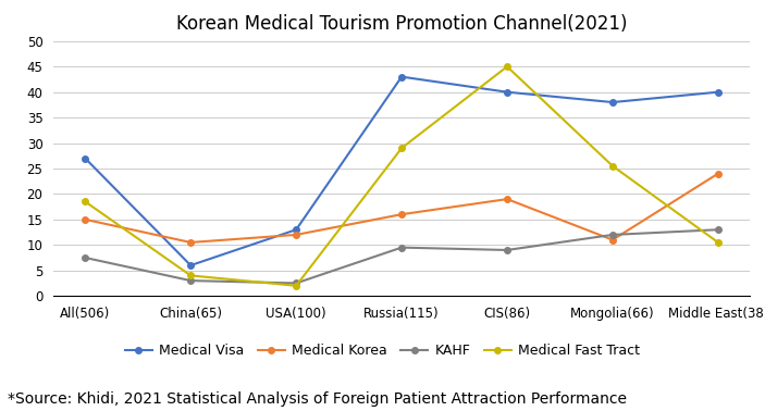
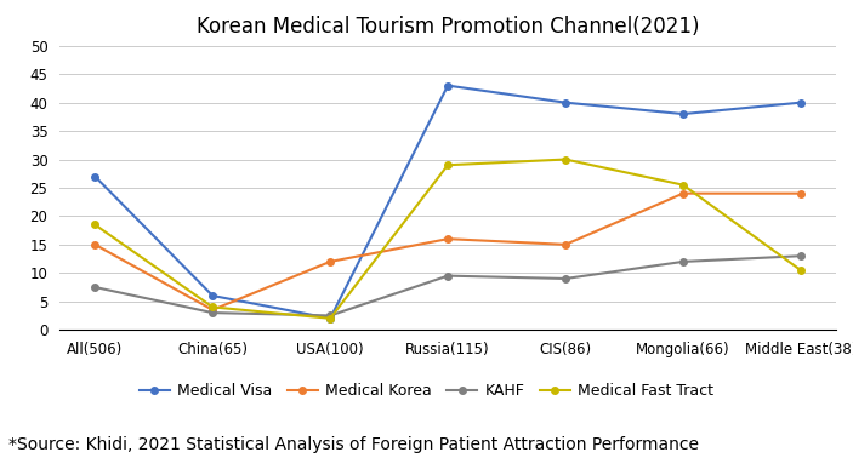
Medical Korea/China(65): 10.5 -> 3.5
Medical Visa/USA(100): 13 -> 2
Medical Korea/CIS(86): 19.0 -> 15.0
Medical Fast Tract/CIS(86): 45.0 -> 30.0
Medical Korea/Mongolia(66): 11.0 -> 24.0
